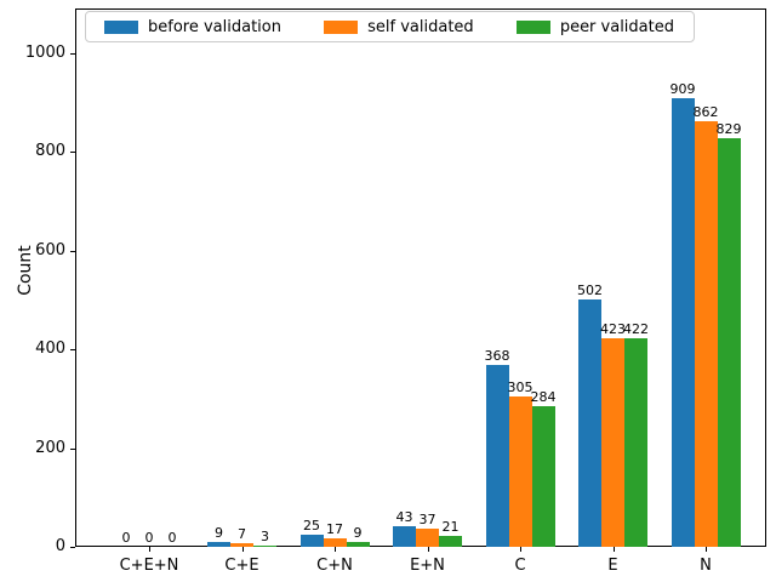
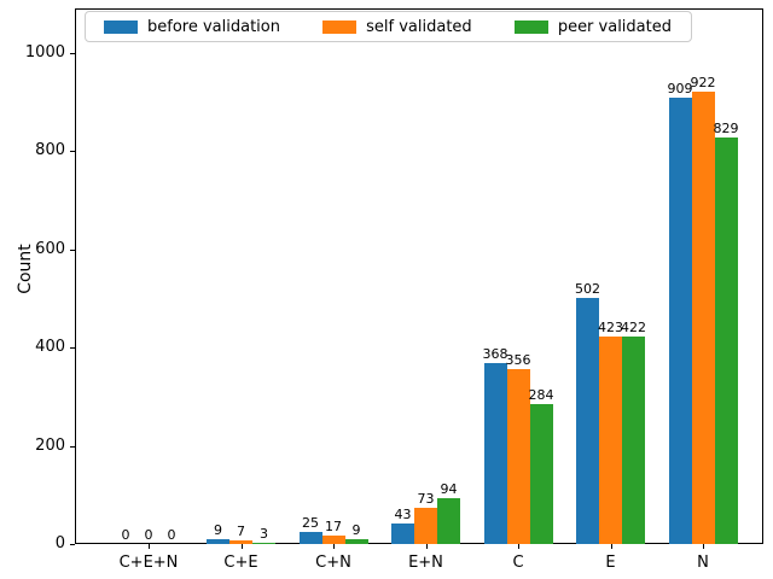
self validated/E+N: 37 -> 73
peer validated/E+N: 21 -> 94
self validated/C: 305 -> 356
self validated/N: 862 -> 922
